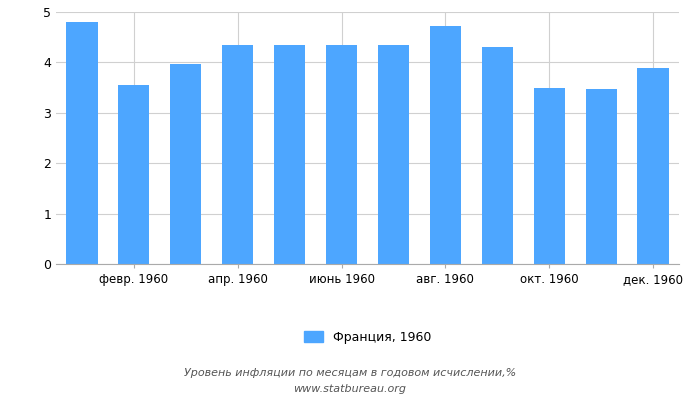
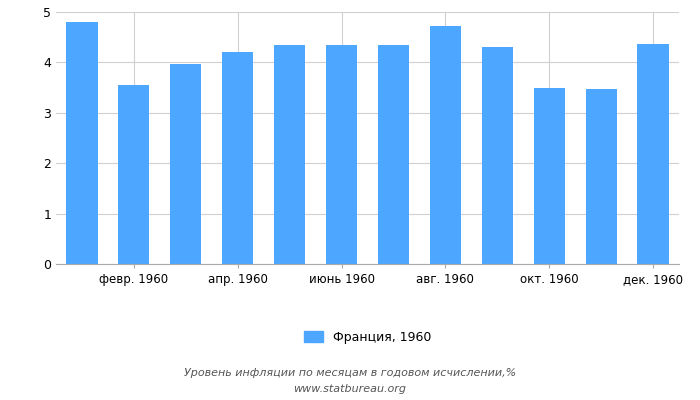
апр. 1960: 4.35 -> 4.20
дек. 1960: 3.88 -> 4.36
